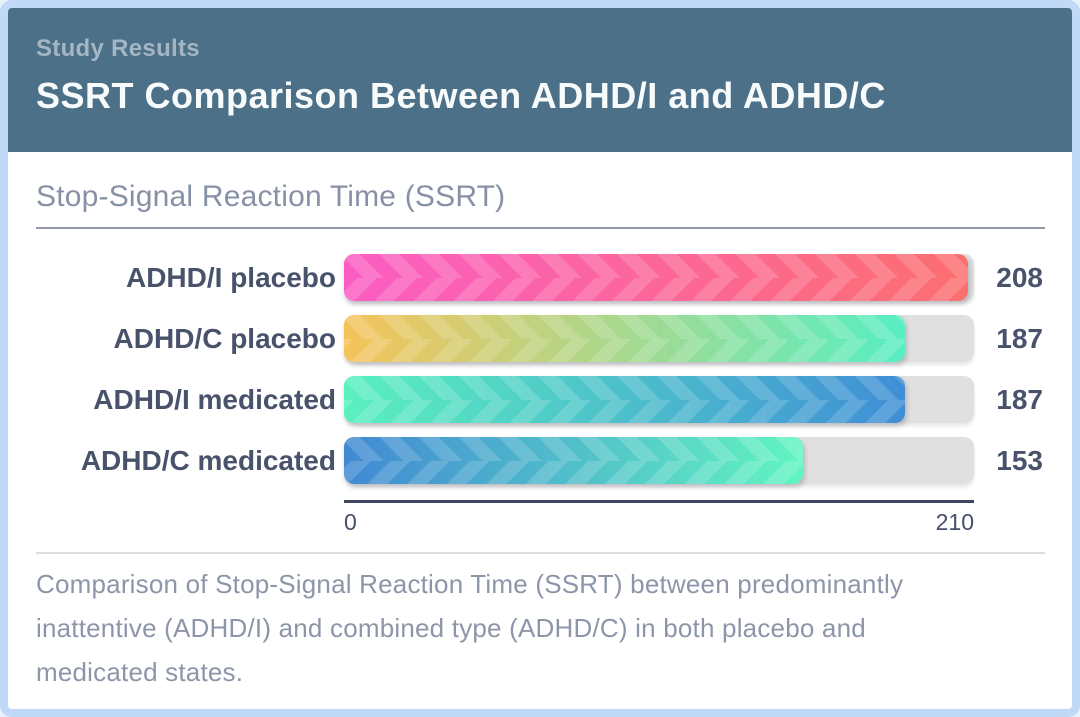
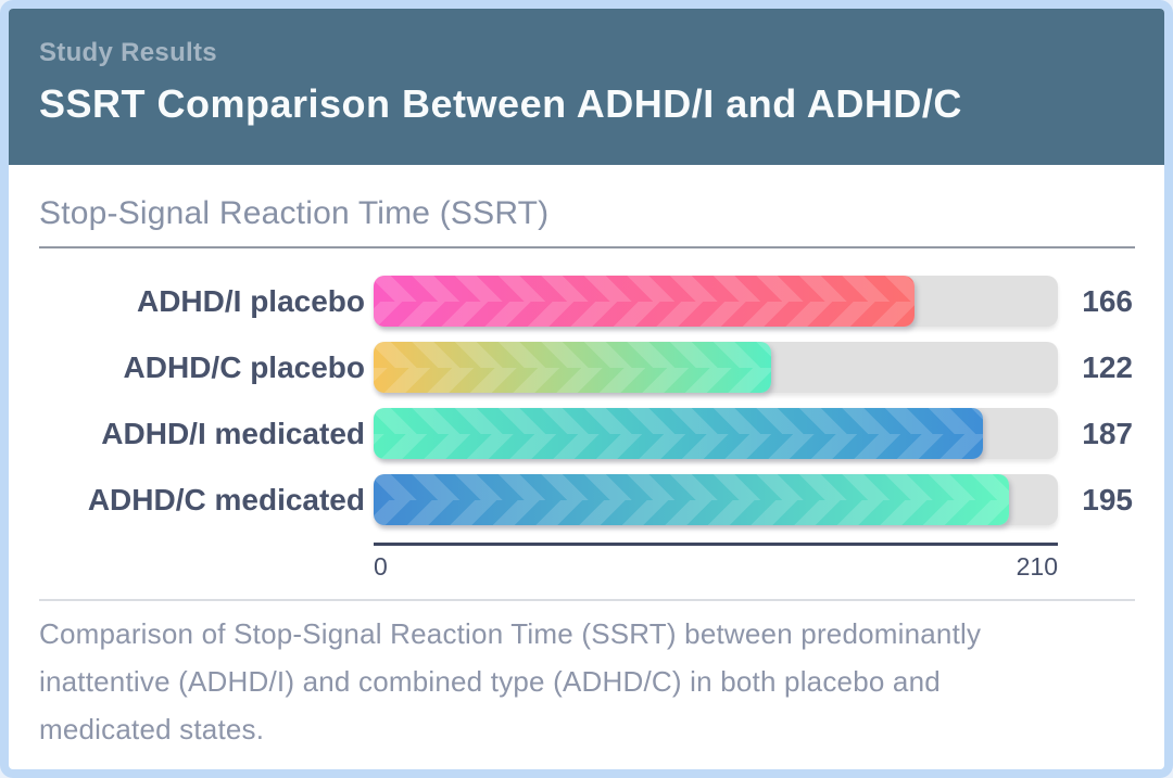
ADHD/I placebo: 208 -> 166
ADHD/C placebo: 187 -> 122
ADHD/C medicated: 153 -> 195
